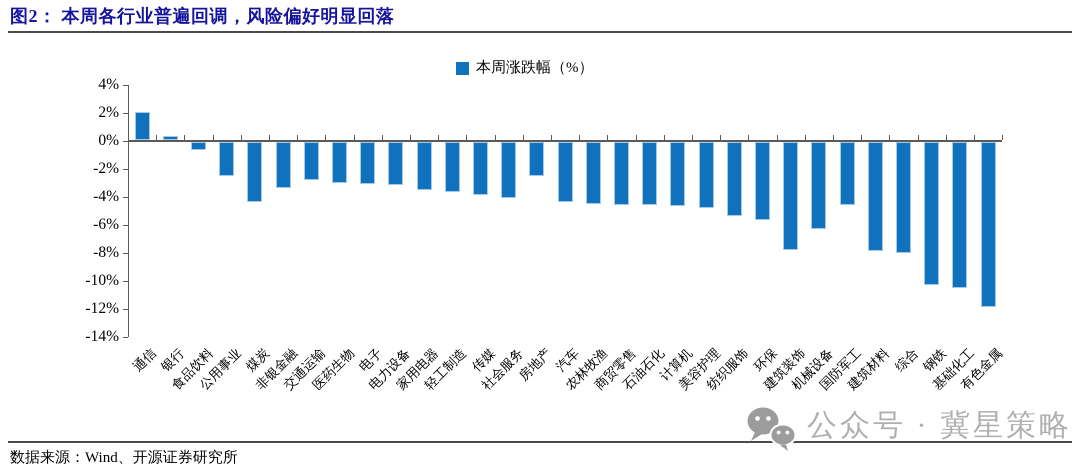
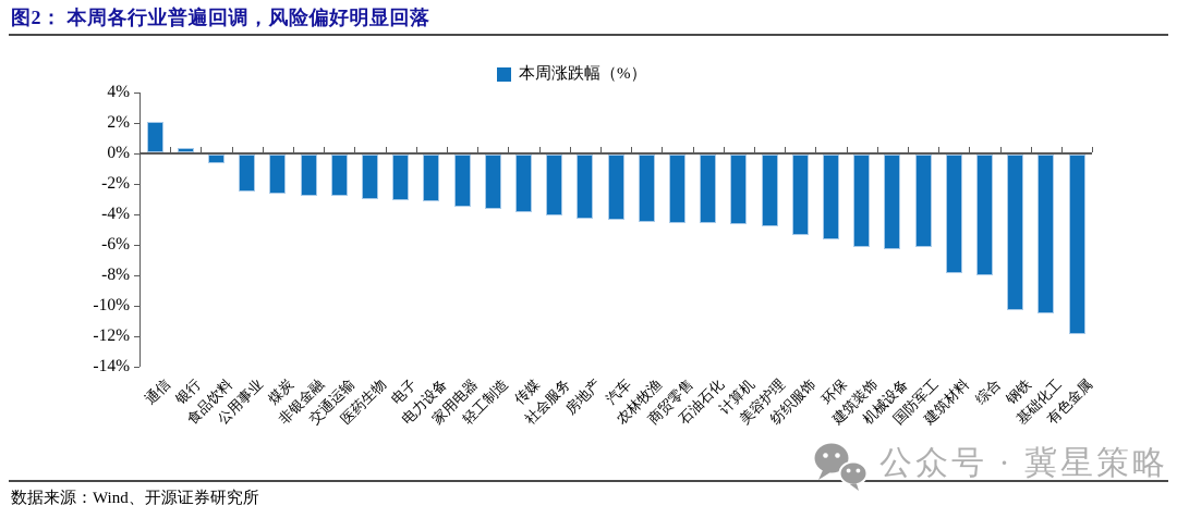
煤炭: -4.3% -> -2.6%
非银金融: -3.3% -> -2.7%
房地产: -2.4% -> -4.2%
建筑装饰: -7.7% -> -6.1%
国防军工: -4.5% -> -6.1%
